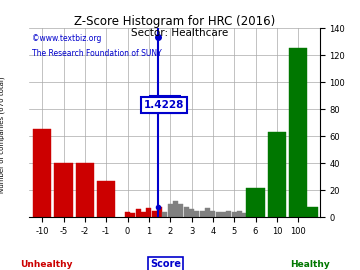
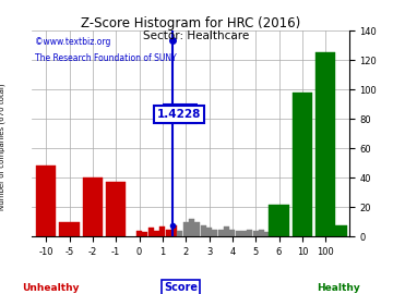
-10: 65 -> 48
-5: 40 -> 10
-1: 27 -> 37
10: 63 -> 98
